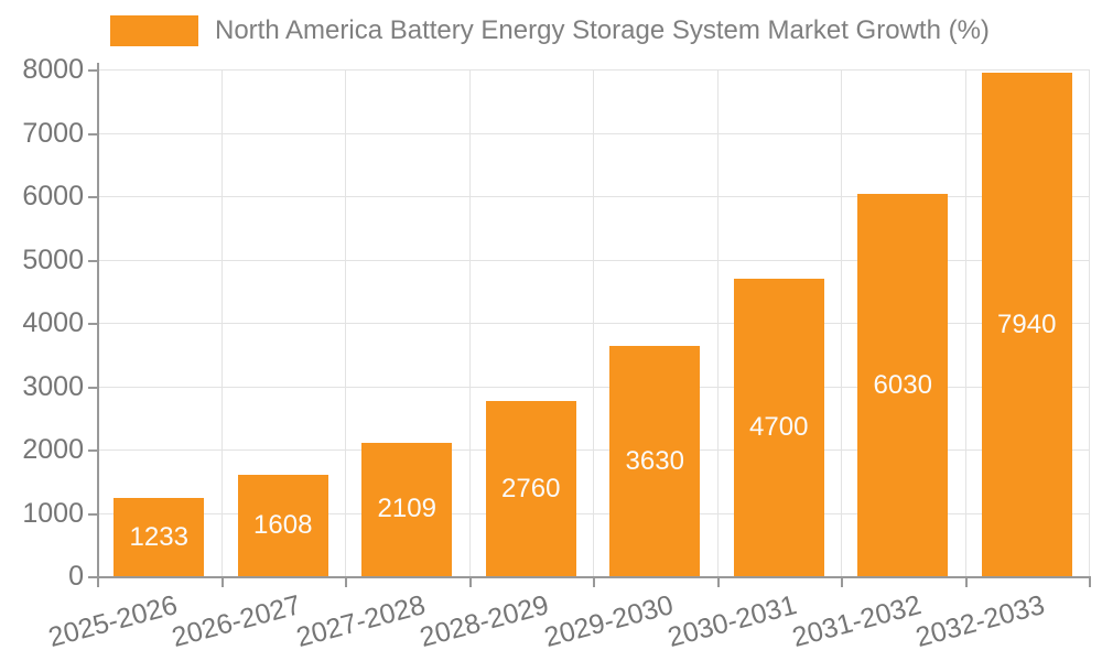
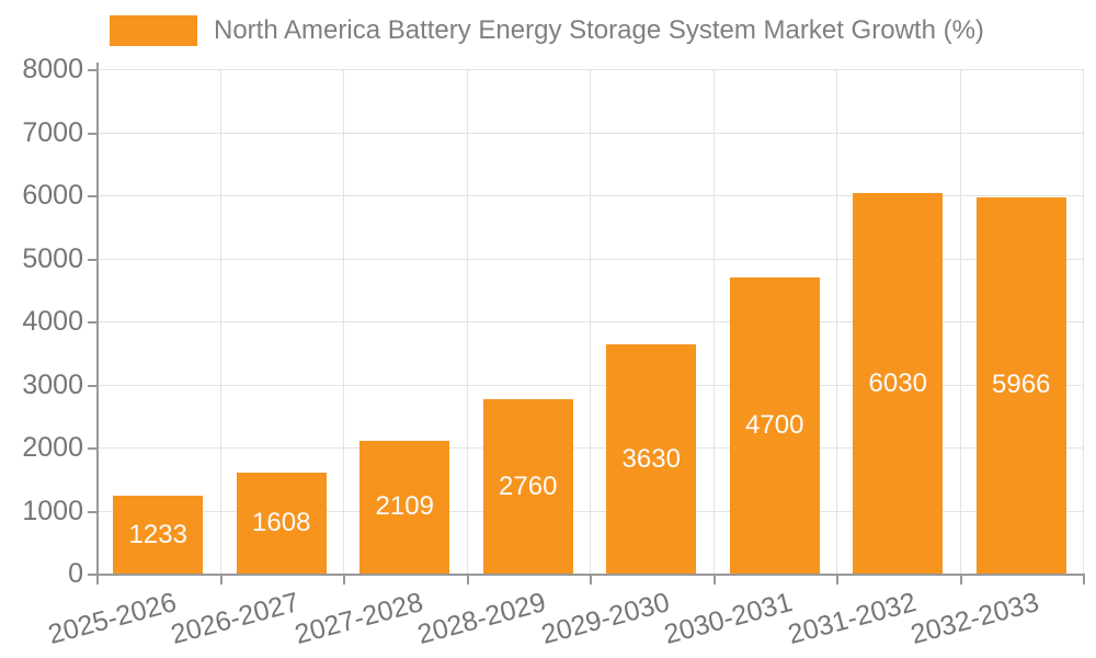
2032-2033: 7940 -> 5966
